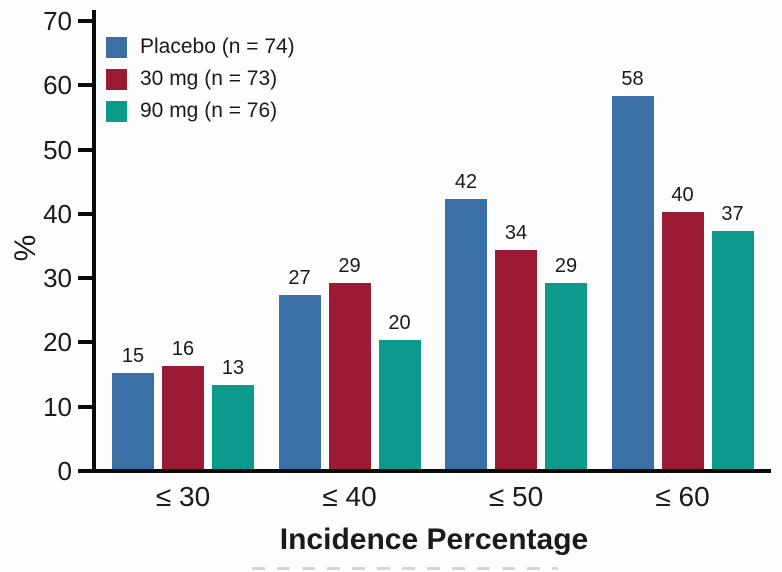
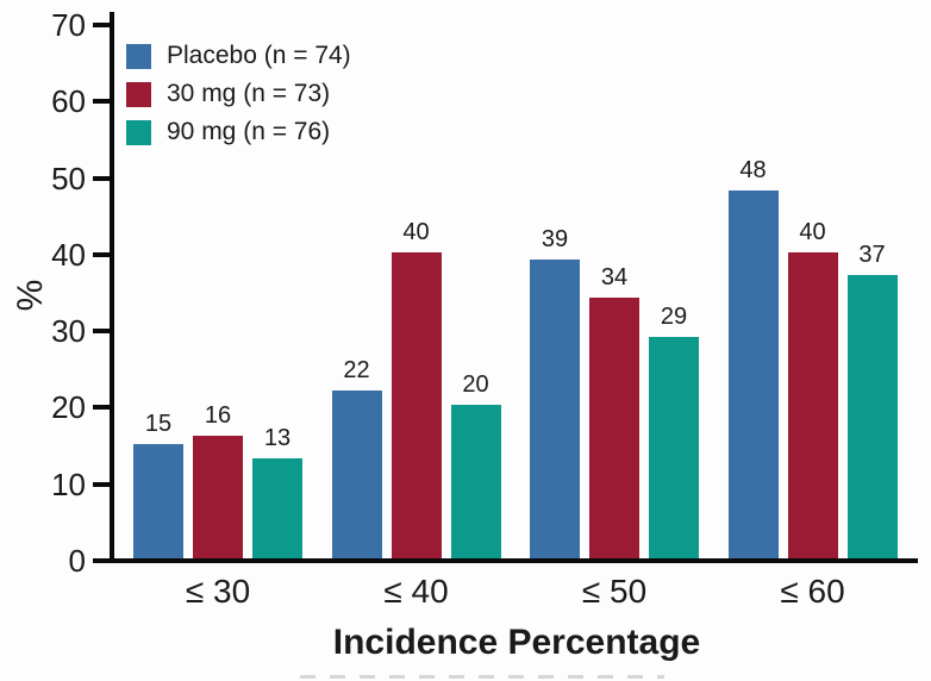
Placebo (n = 74)/≤ 40: 27 -> 22
30 mg (n = 73)/≤ 40: 29 -> 40
Placebo (n = 74)/≤ 50: 42 -> 39
Placebo (n = 74)/≤ 60: 58 -> 48
